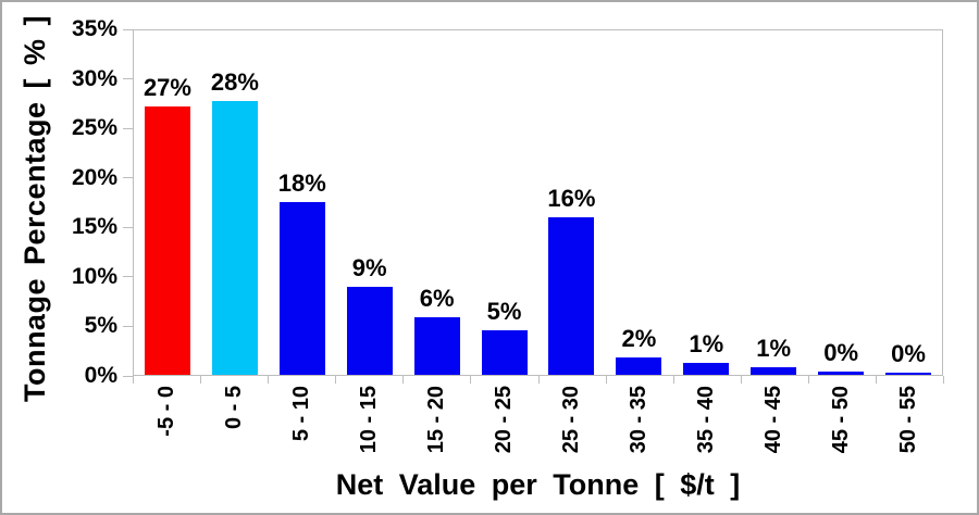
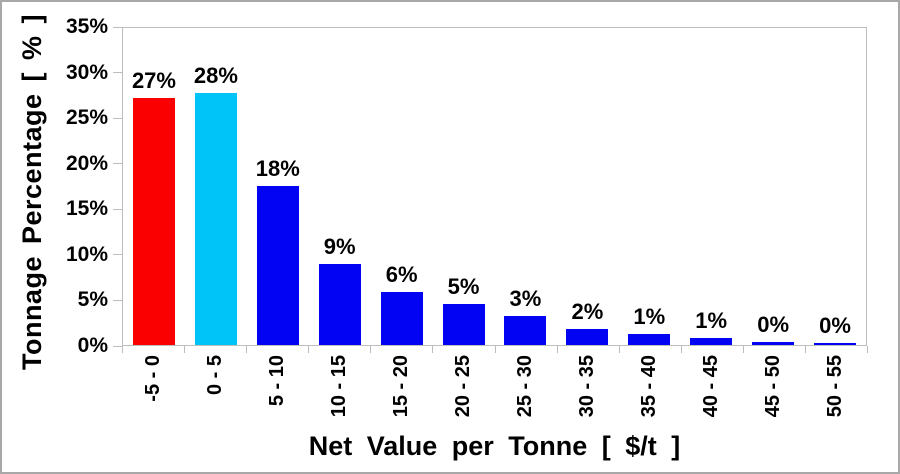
25 - 30: 16% -> 3%
